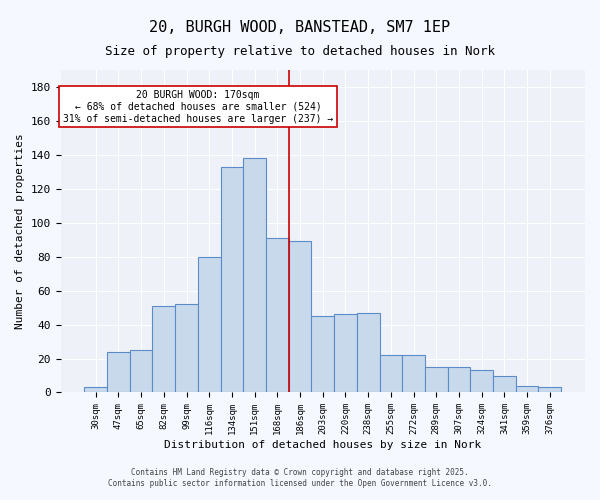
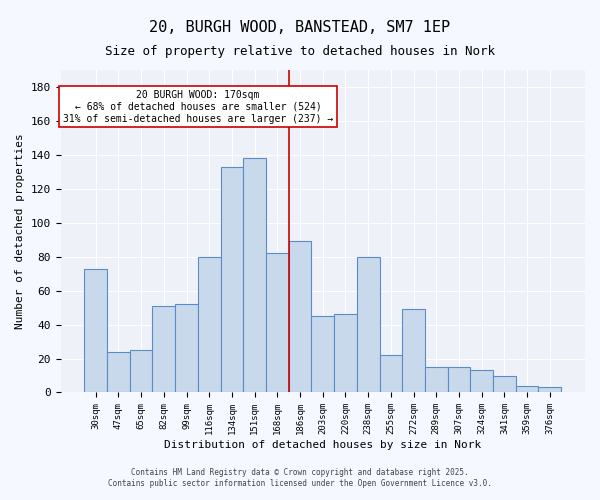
30sqm: 3 -> 73
168sqm: 91 -> 82
238sqm: 47 -> 80
272sqm: 22 -> 49
